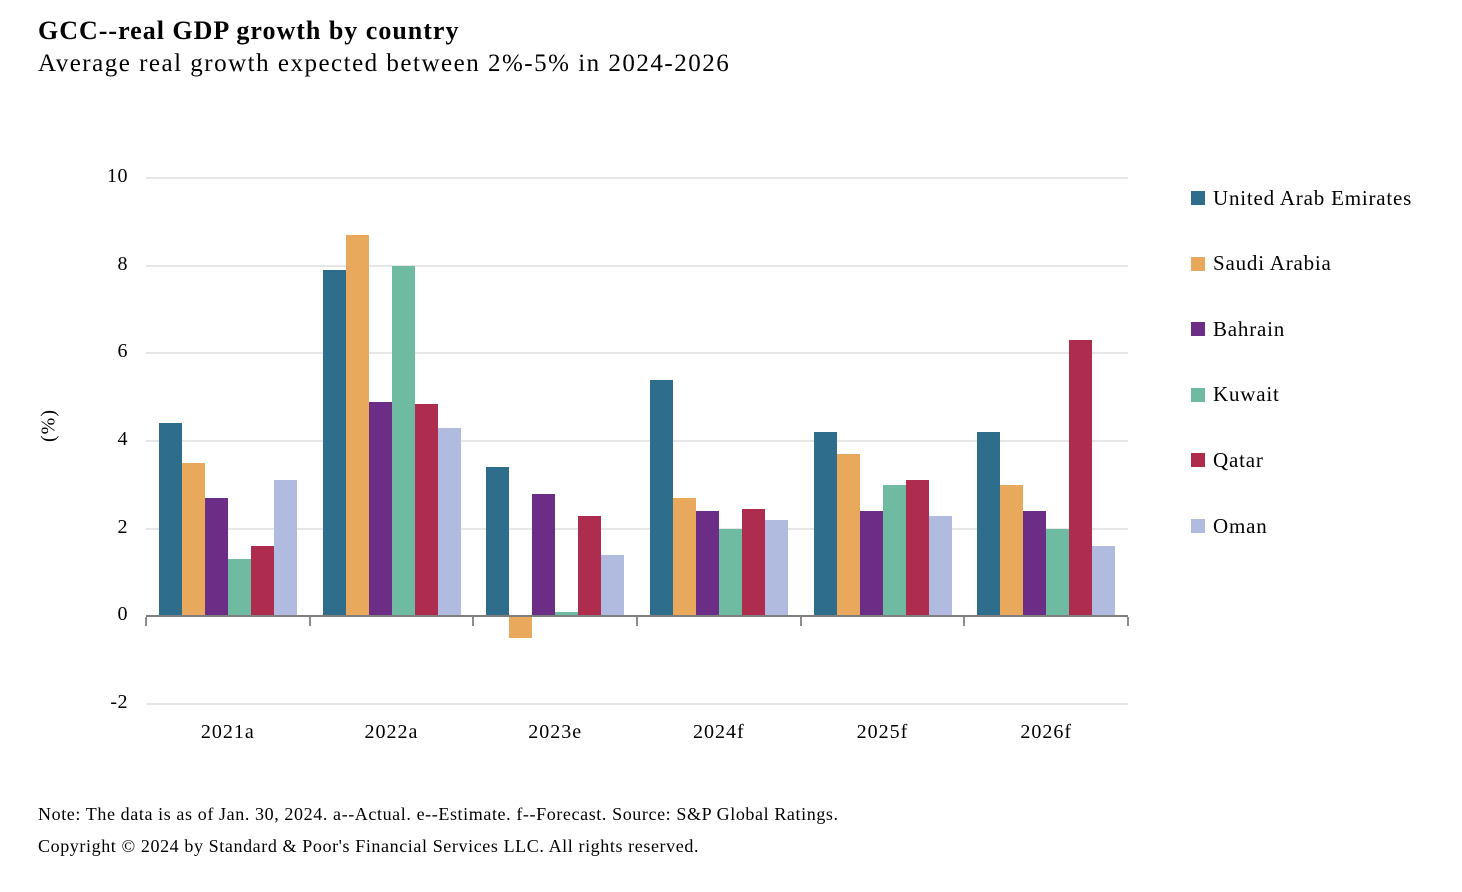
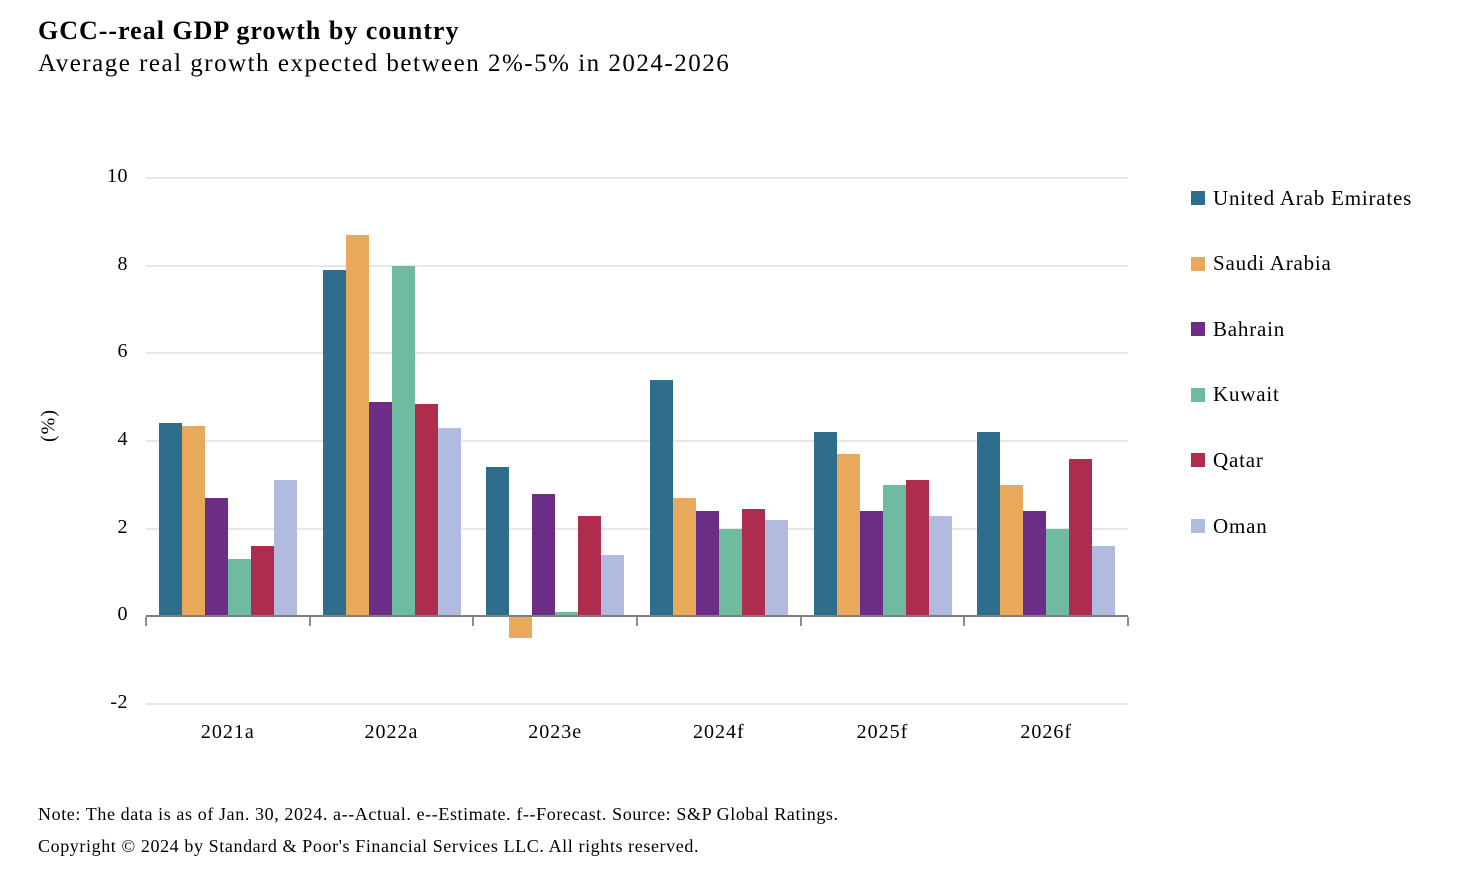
Saudi Arabia/2021a: 3.5 -> 4.3
Qatar/2026f: 6.3 -> 3.6
